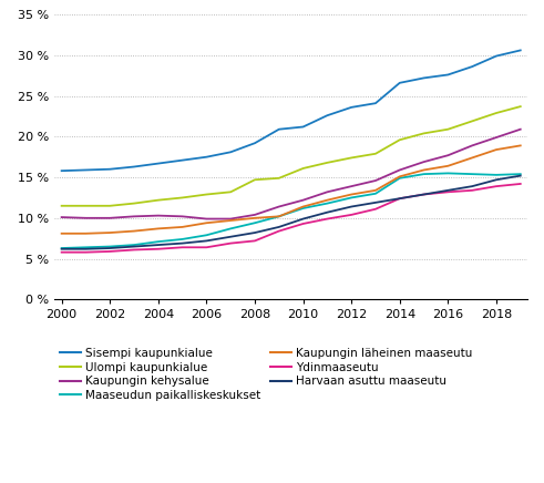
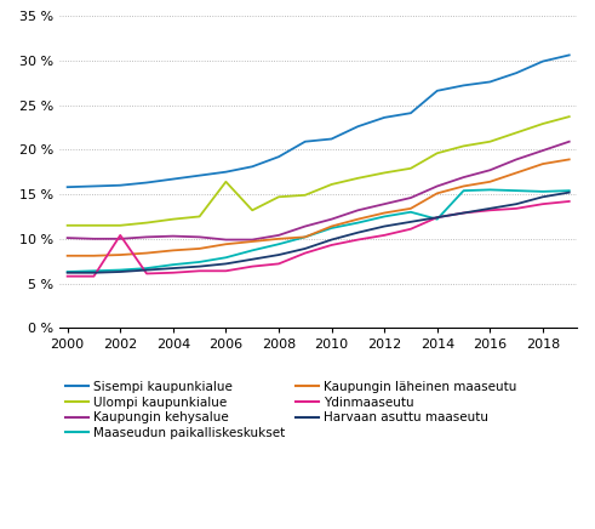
Ydinmaaseutu/2002: 5.9 % -> 10.4 %
Ulompi kaupunkialue/2006: 12.9 % -> 16.4 %
Maaseudun paikalliskeskukset/2014: 14.9 % -> 12.2 %
